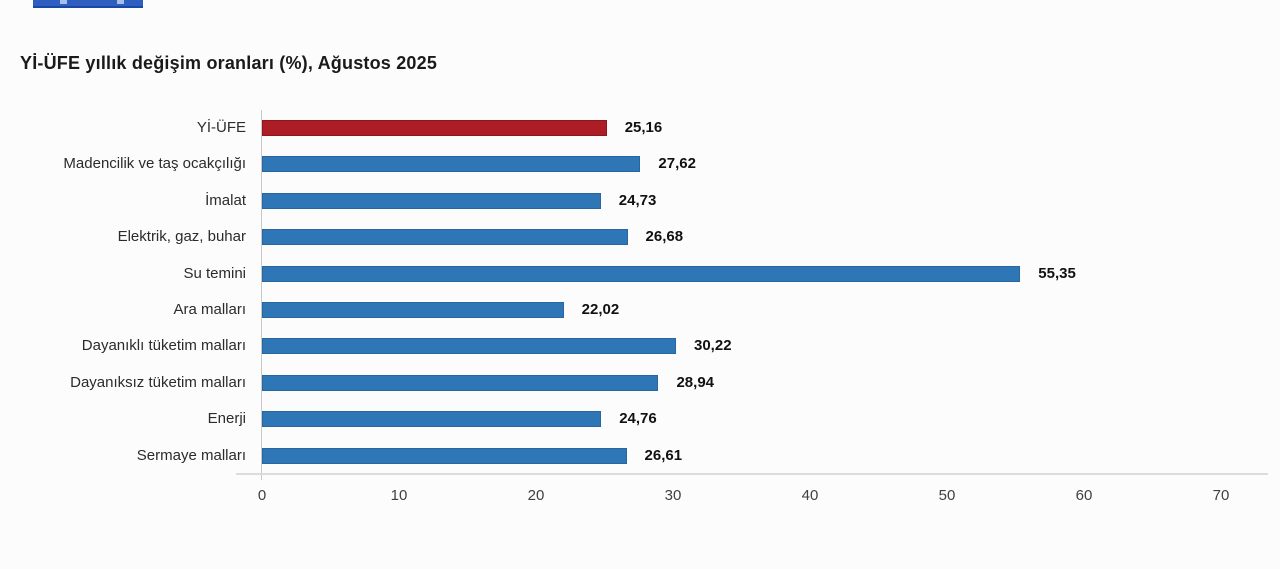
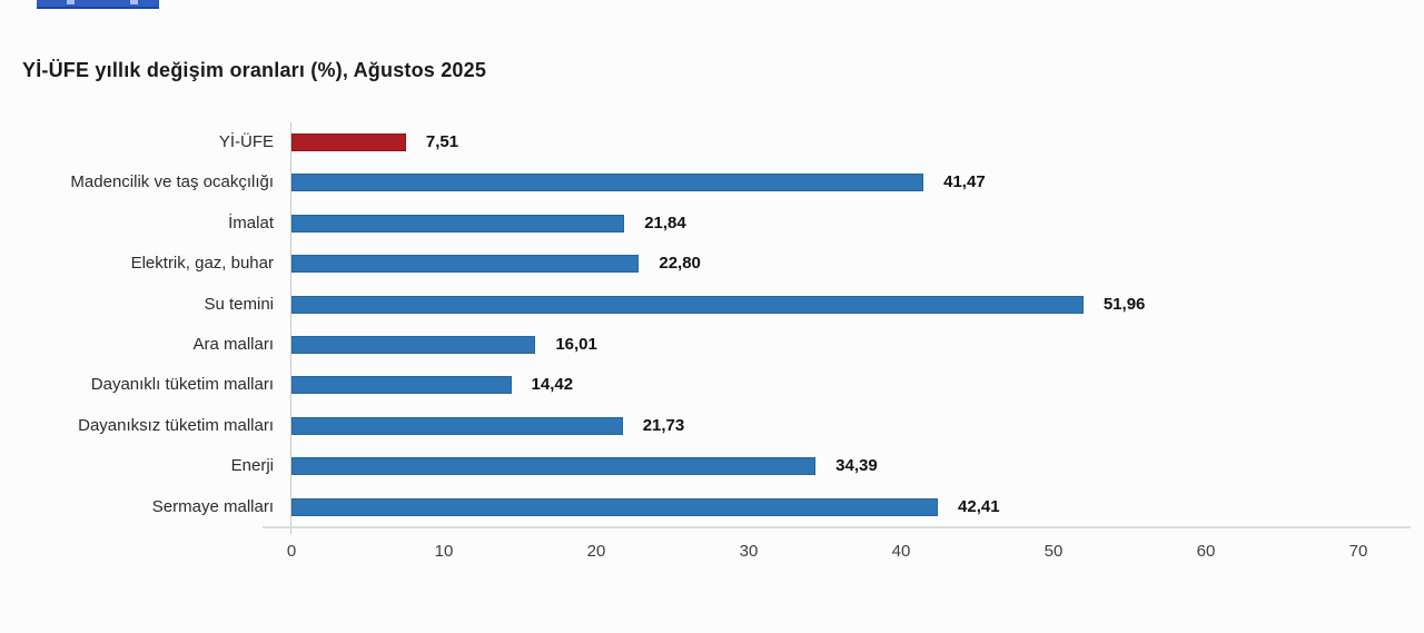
Yİ-ÜFE: 25,16 -> 7,51
Madencilik ve taş ocakçılığı: 27,62 -> 41,47
İmalat: 24,73 -> 21,84
Elektrik, gaz, buhar: 26,68 -> 22,80
Su temini: 55,35 -> 51,96
Ara malları: 22,02 -> 16,01
Dayanıklı tüketim malları: 30,22 -> 14,42
Dayanıksız tüketim malları: 28,94 -> 21,73
Enerji: 24,76 -> 34,39
Sermaye malları: 26,61 -> 42,41
